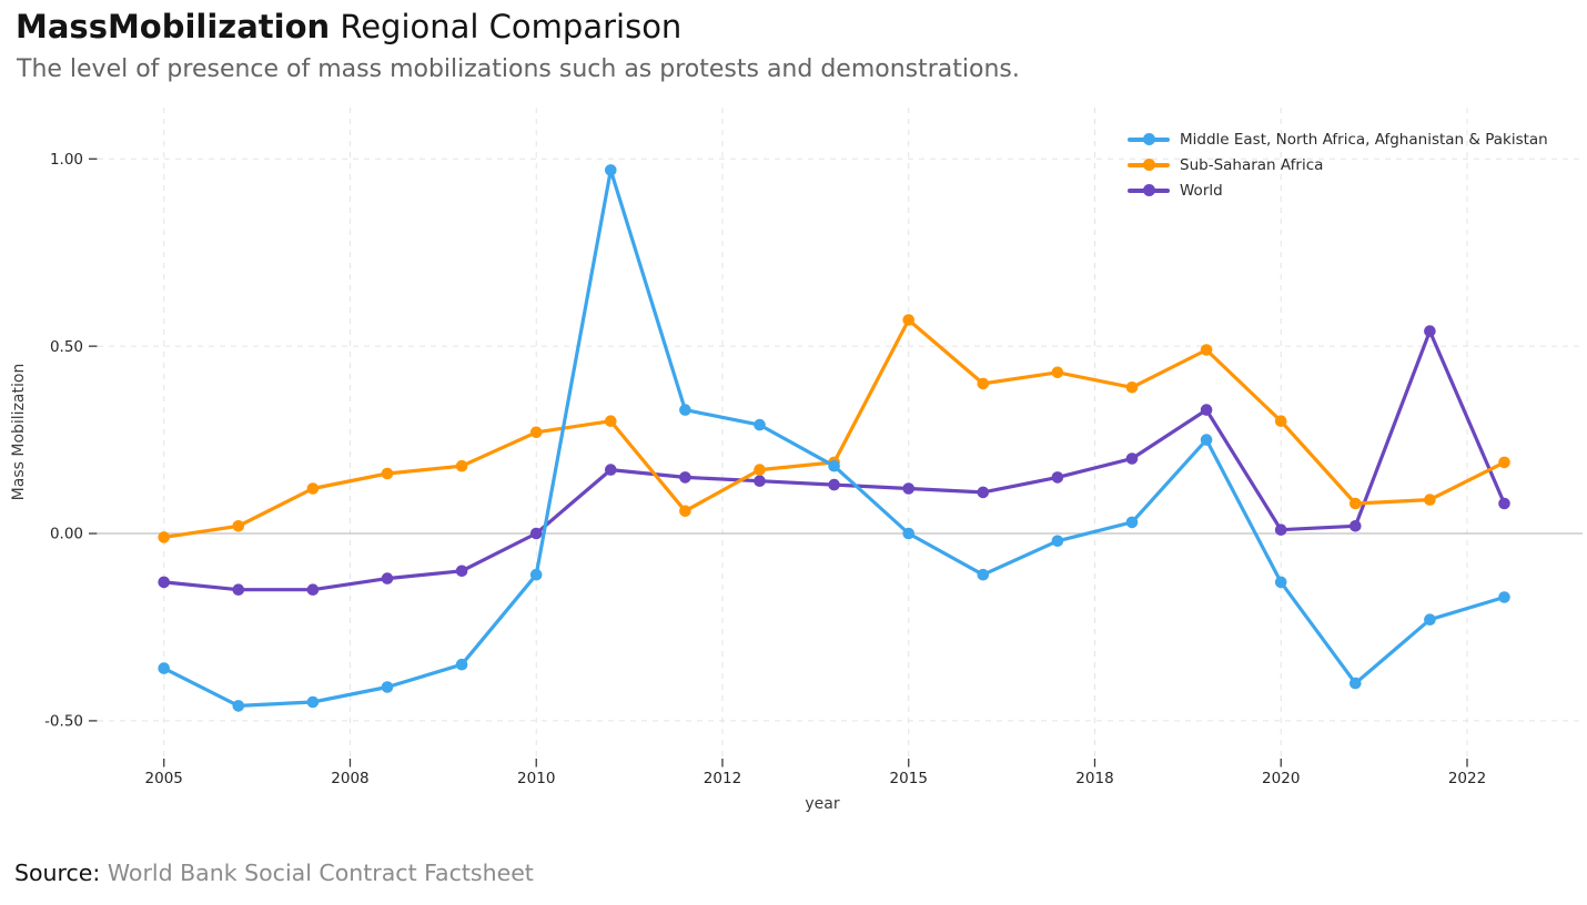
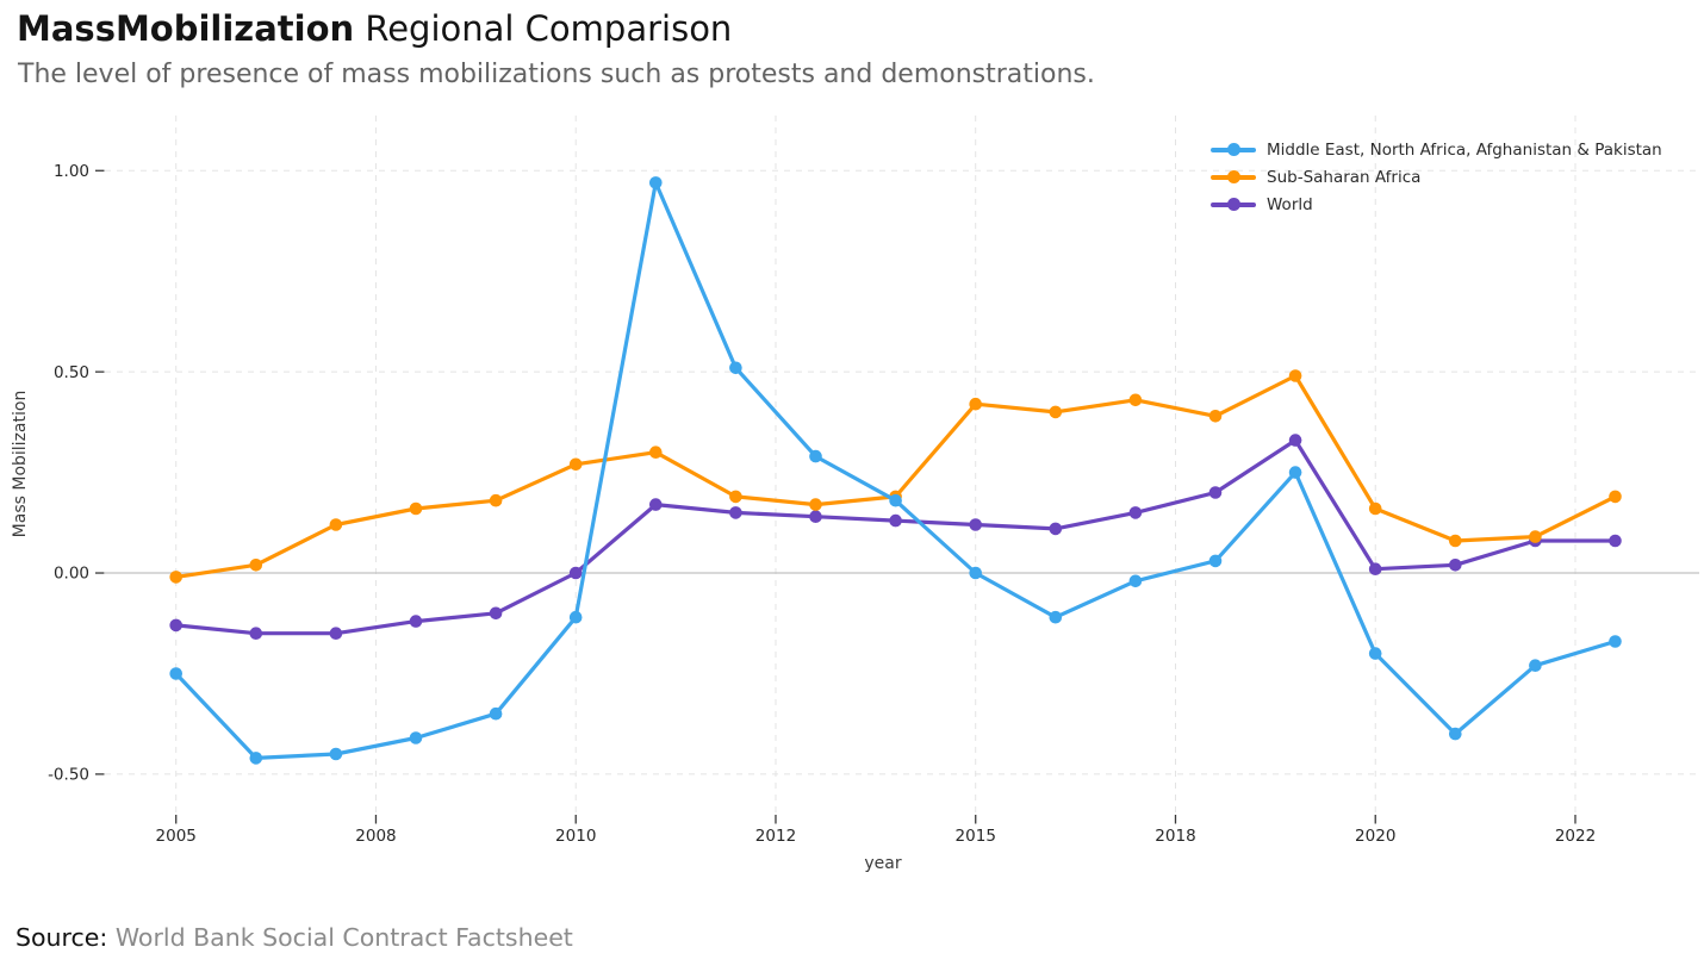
Middle East, North Africa, Afghanistan & Pakistan/2005: -0.36 -> -0.25
Middle East, North Africa, Afghanistan & Pakistan/2012: 0.33 -> 0.51
Sub-Saharan Africa/2012: 0.06 -> 0.19
Sub-Saharan Africa/2015: 0.57 -> 0.42
Middle East, North Africa, Afghanistan & Pakistan/2020: -0.13 -> -0.20
Sub-Saharan Africa/2020: 0.30 -> 0.16
World/2022: 0.54 -> 0.08
